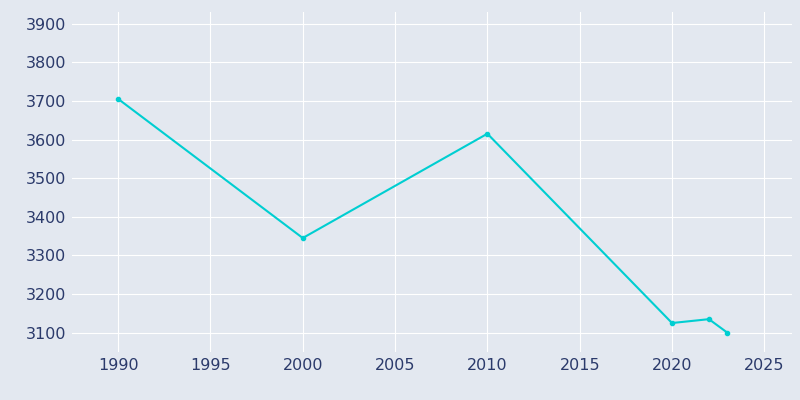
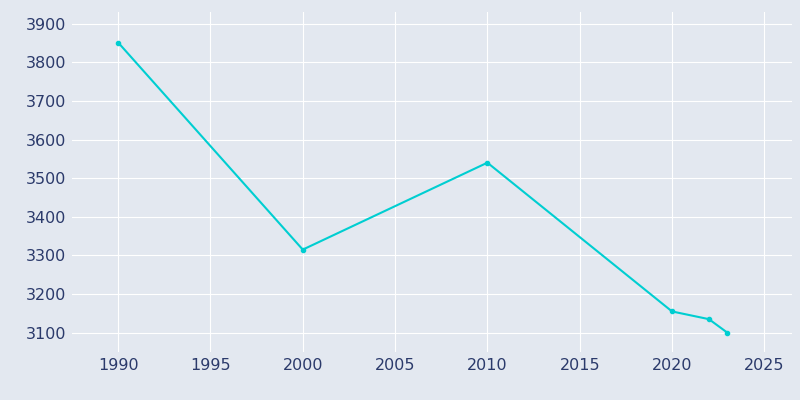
1990: 3705 -> 3851
2000: 3345 -> 3315
2010: 3615 -> 3540
2020: 3125 -> 3155
